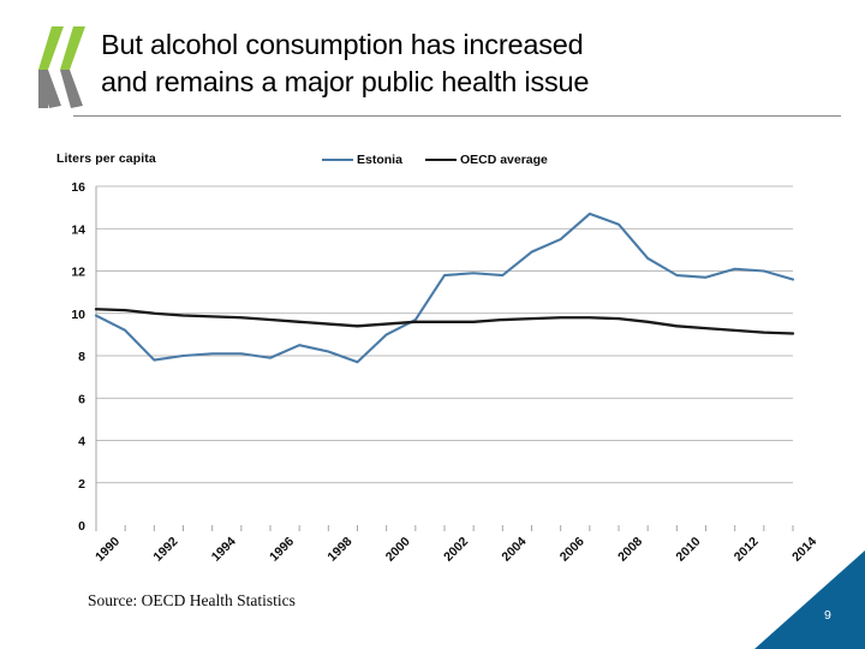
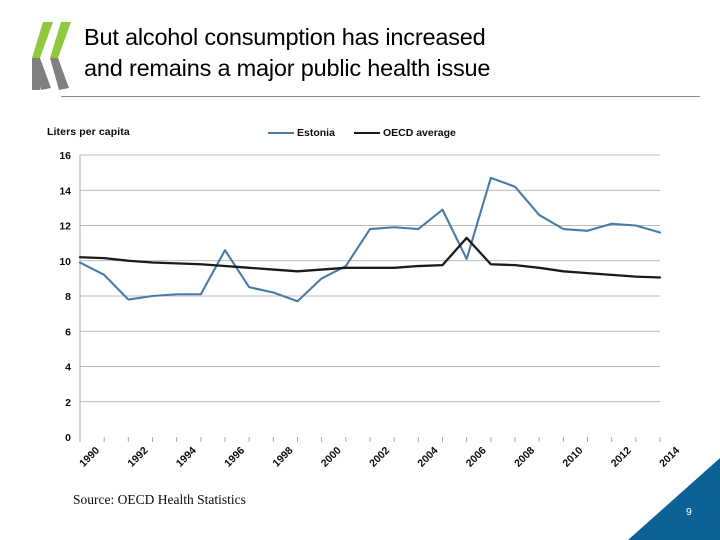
Estonia/1996: 7.9 -> 10.6
Estonia/2006: 13.5 -> 10.1
OECD average/2006: 9.8 -> 11.3
